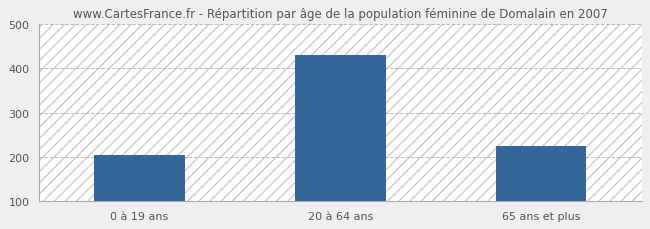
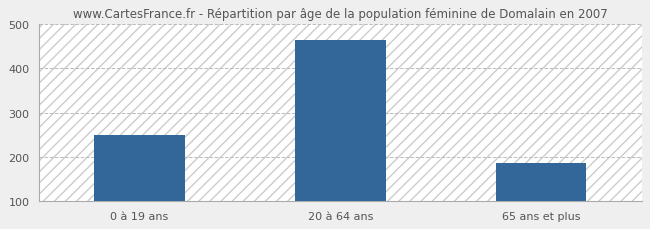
0 à 19 ans: 205 -> 250
20 à 64 ans: 430 -> 465
65 ans et plus: 225 -> 185
